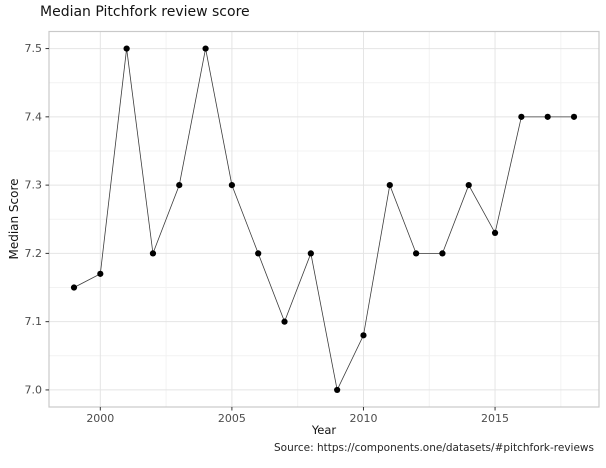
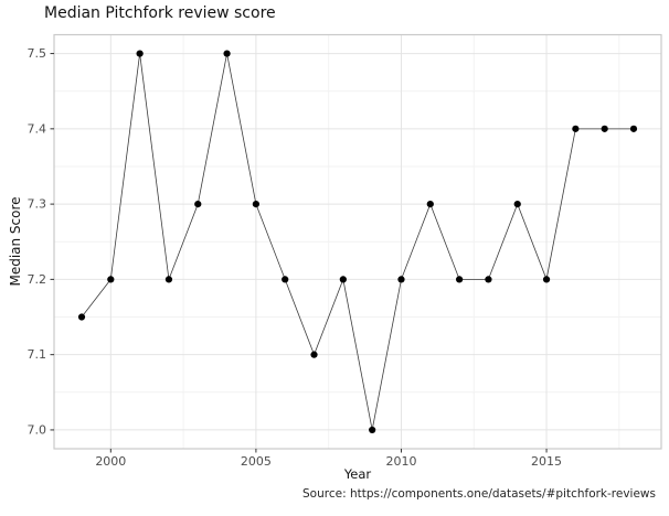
2000: 7.17 -> 7.20
2010: 7.08 -> 7.20
2015: 7.23 -> 7.20
